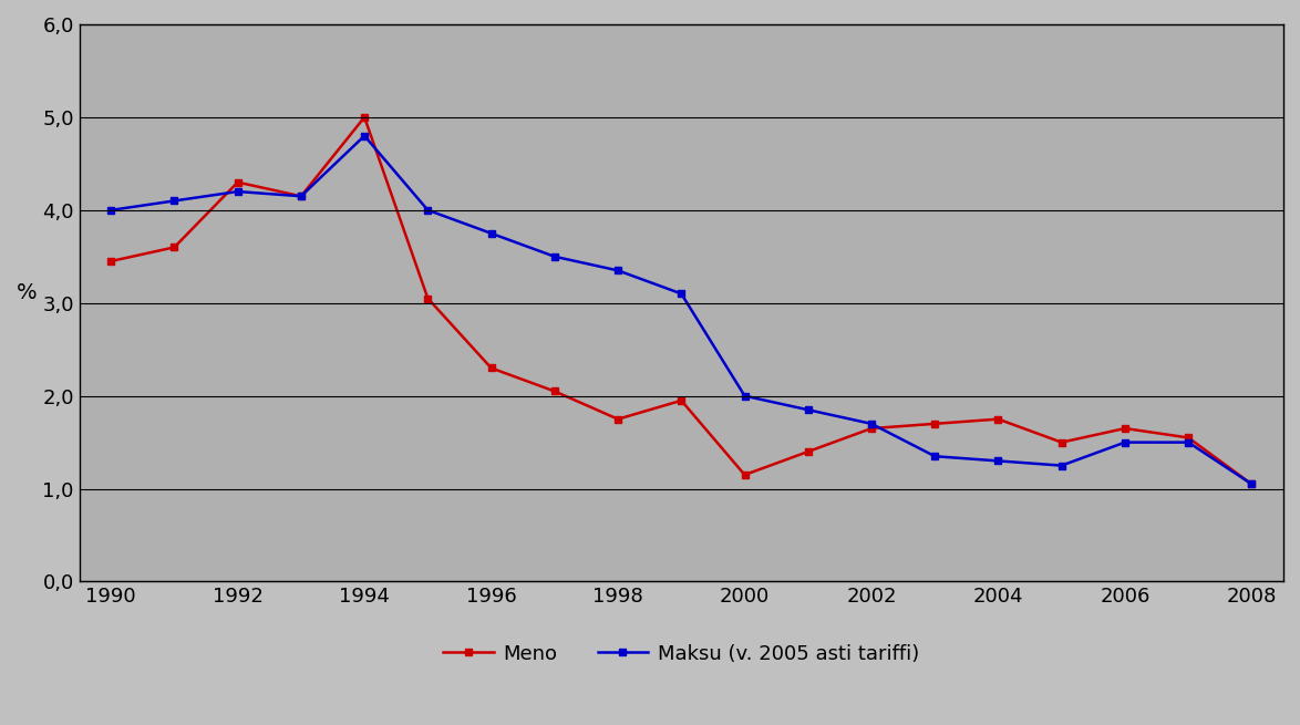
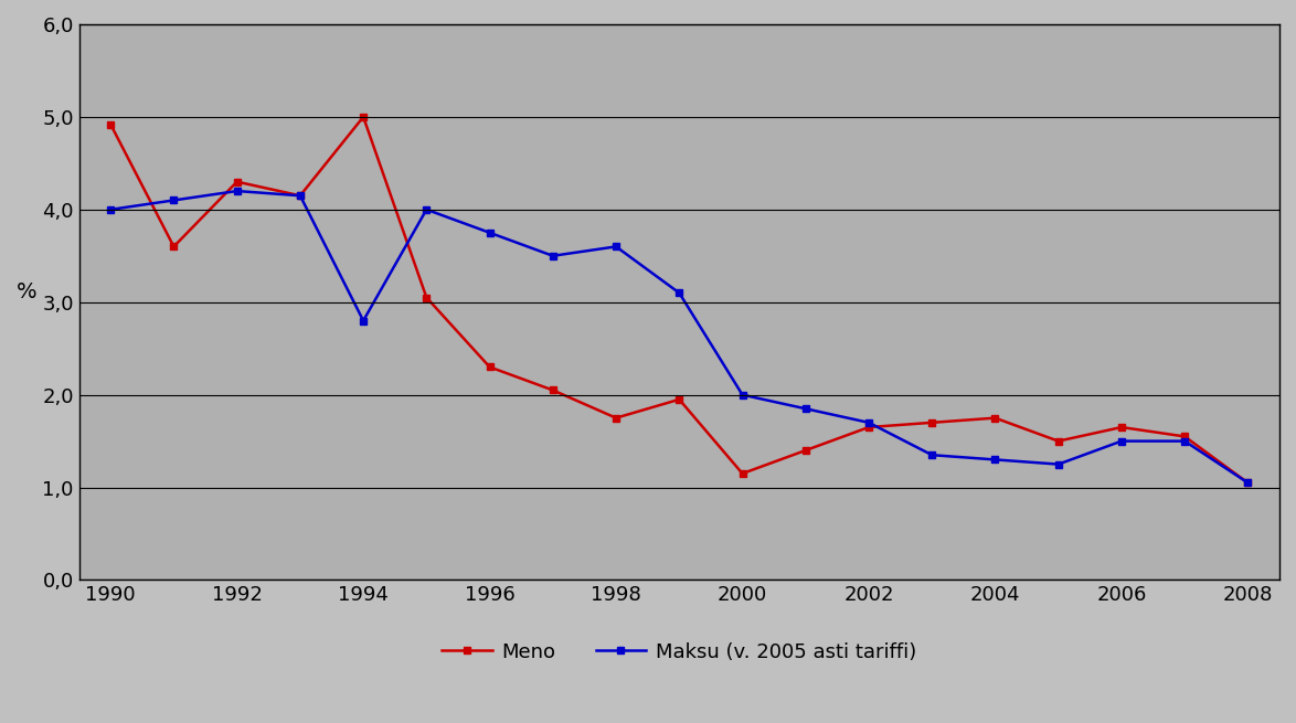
Meno/1990: 3,45 -> 4,92
Maksu (v. 2005 asti tariffi)/1994: 4,80 -> 2,80
Maksu (v. 2005 asti tariffi)/1998: 3,35 -> 3,60
